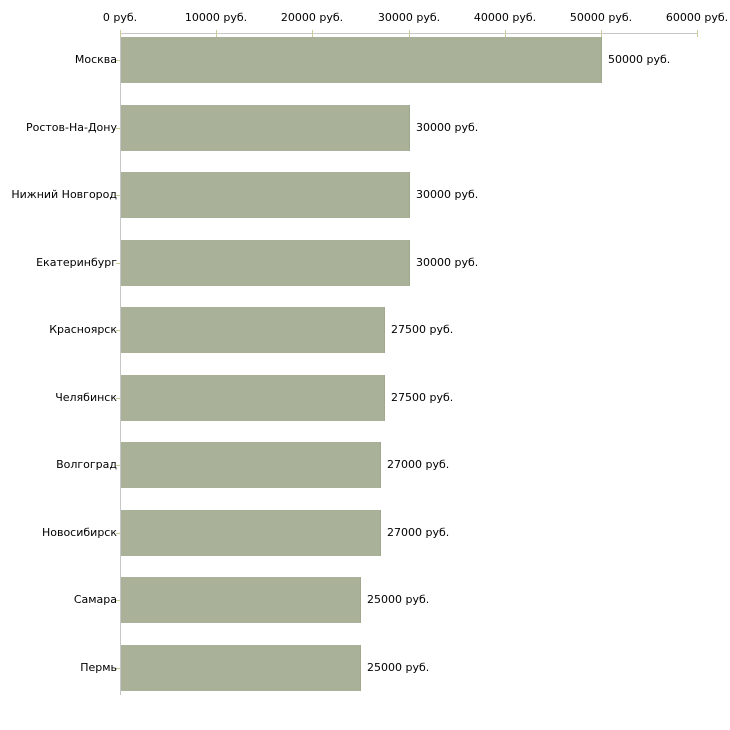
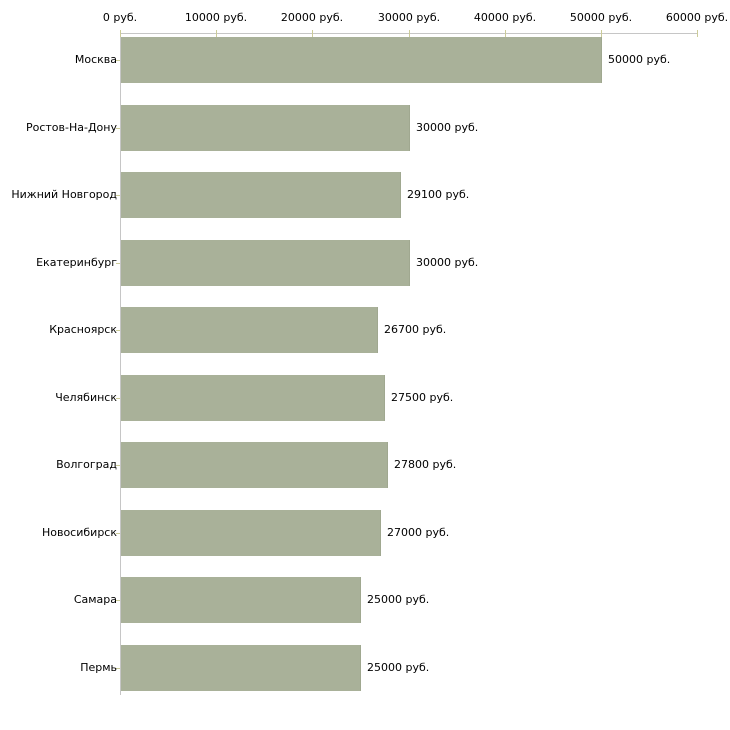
Нижний Новгород: 30000 -> 29100
Красноярск: 27500 -> 26700
Волгоград: 27000 -> 27800
